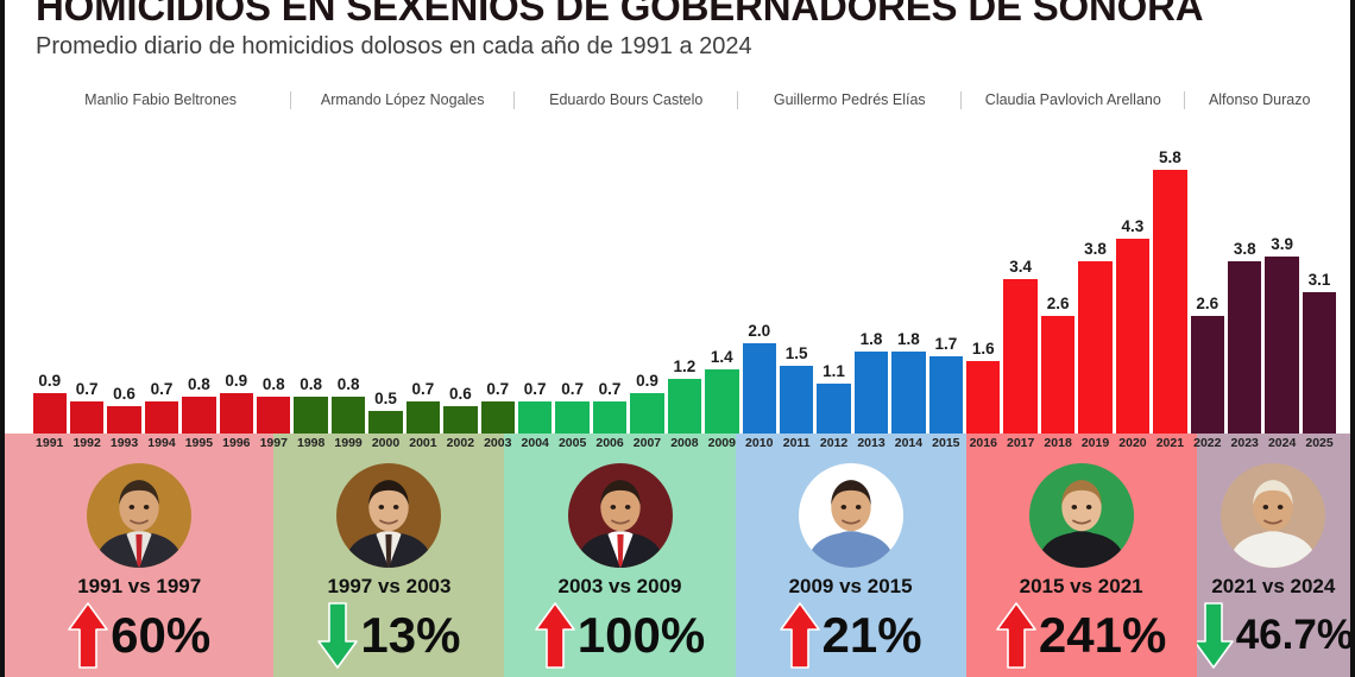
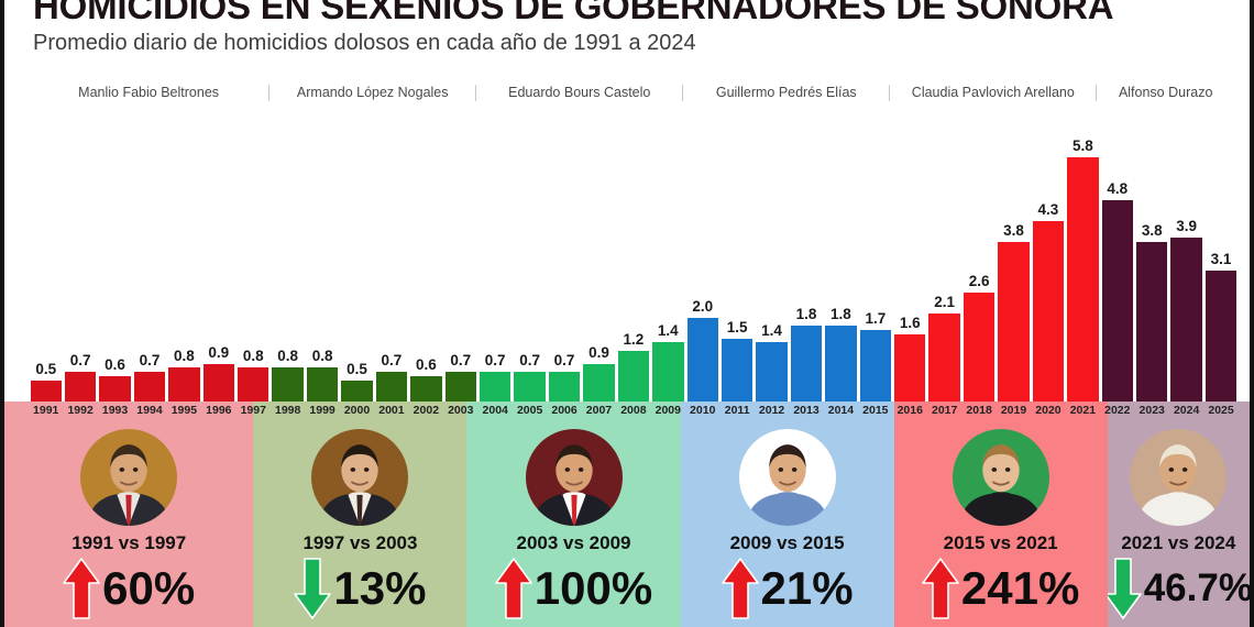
1991: 0.9 -> 0.5
2012: 1.1 -> 1.4
2017: 3.4 -> 2.1
2022: 2.6 -> 4.8
